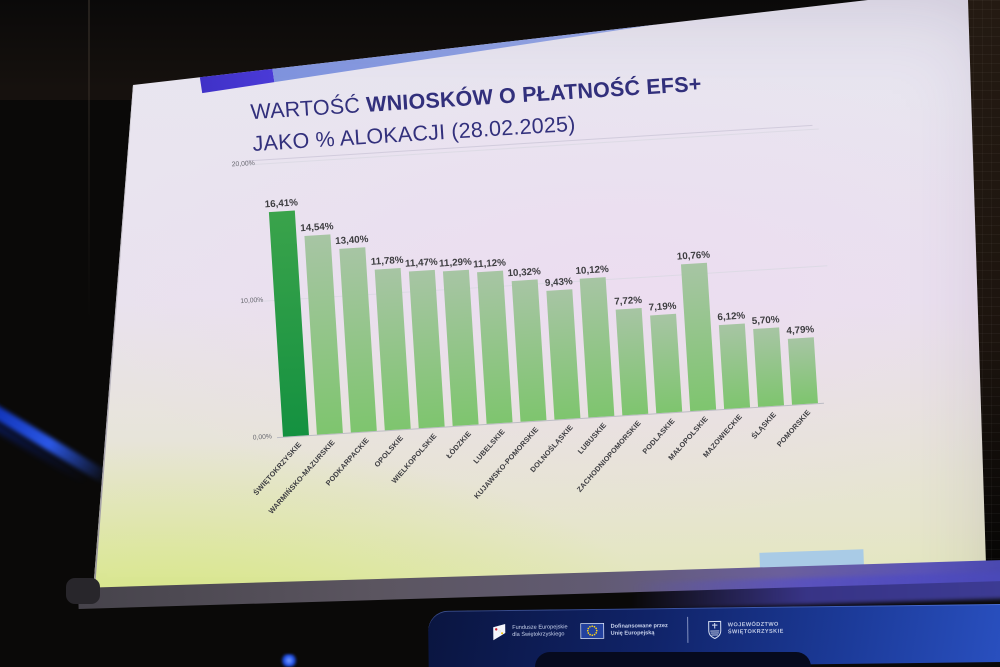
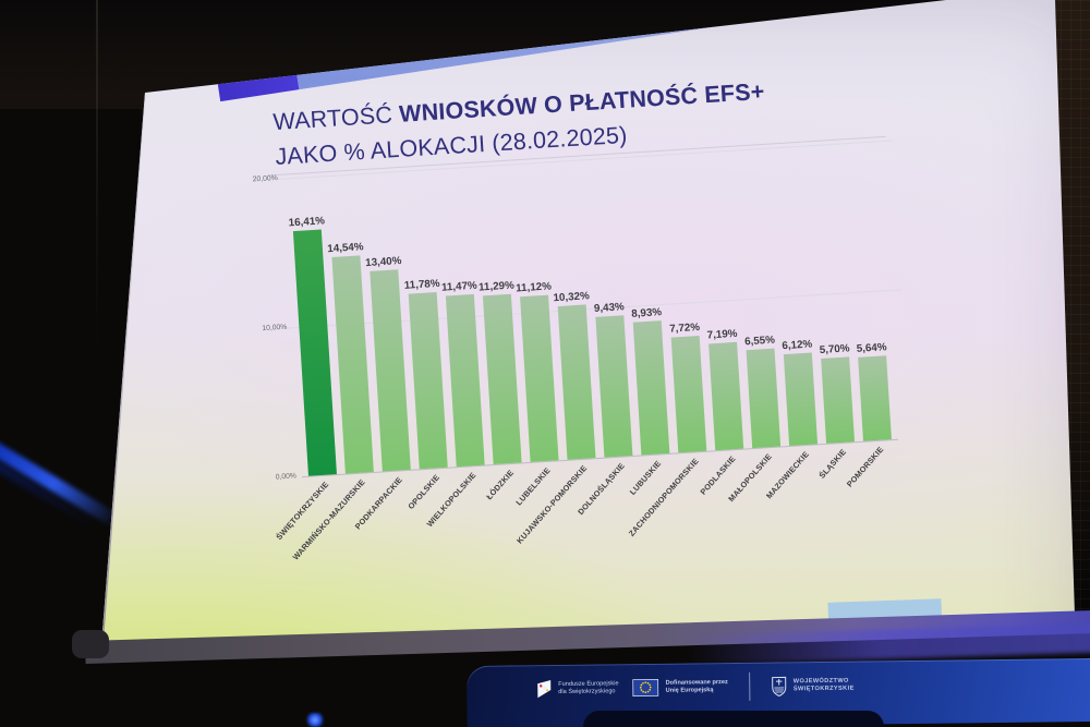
LUBUSKIE: 10,12% -> 8,93%
MAŁOPOLSKIE: 10,76% -> 6,55%
POMORSKIE: 4,79% -> 5,64%
